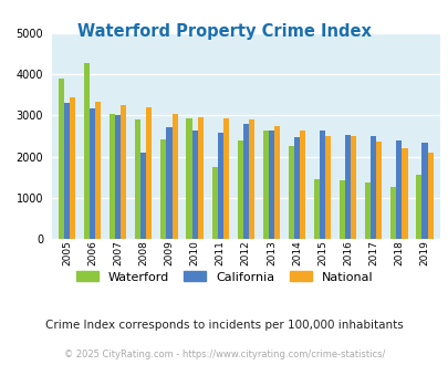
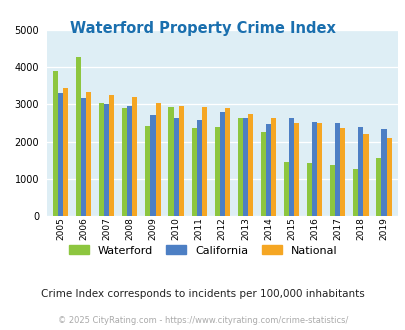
California/2008: 2100 -> 2960
Waterford/2011: 1750 -> 2370
